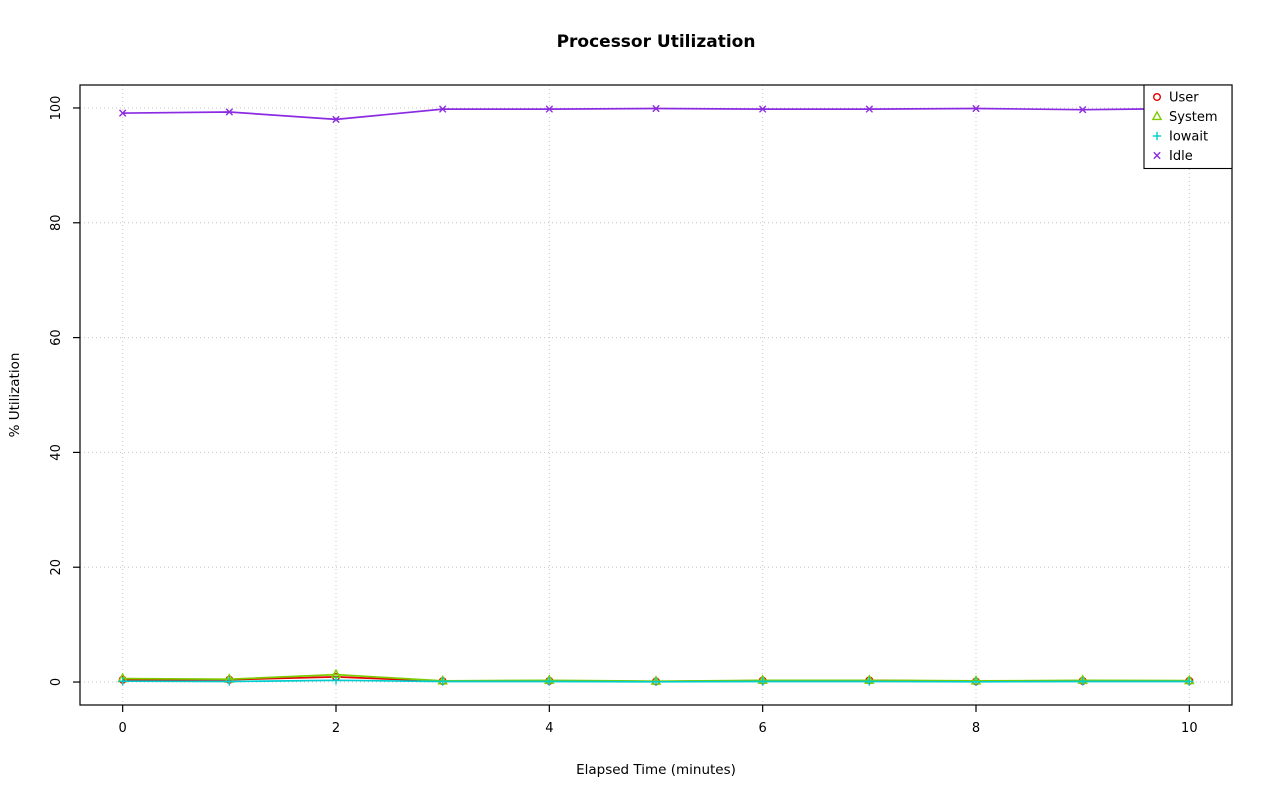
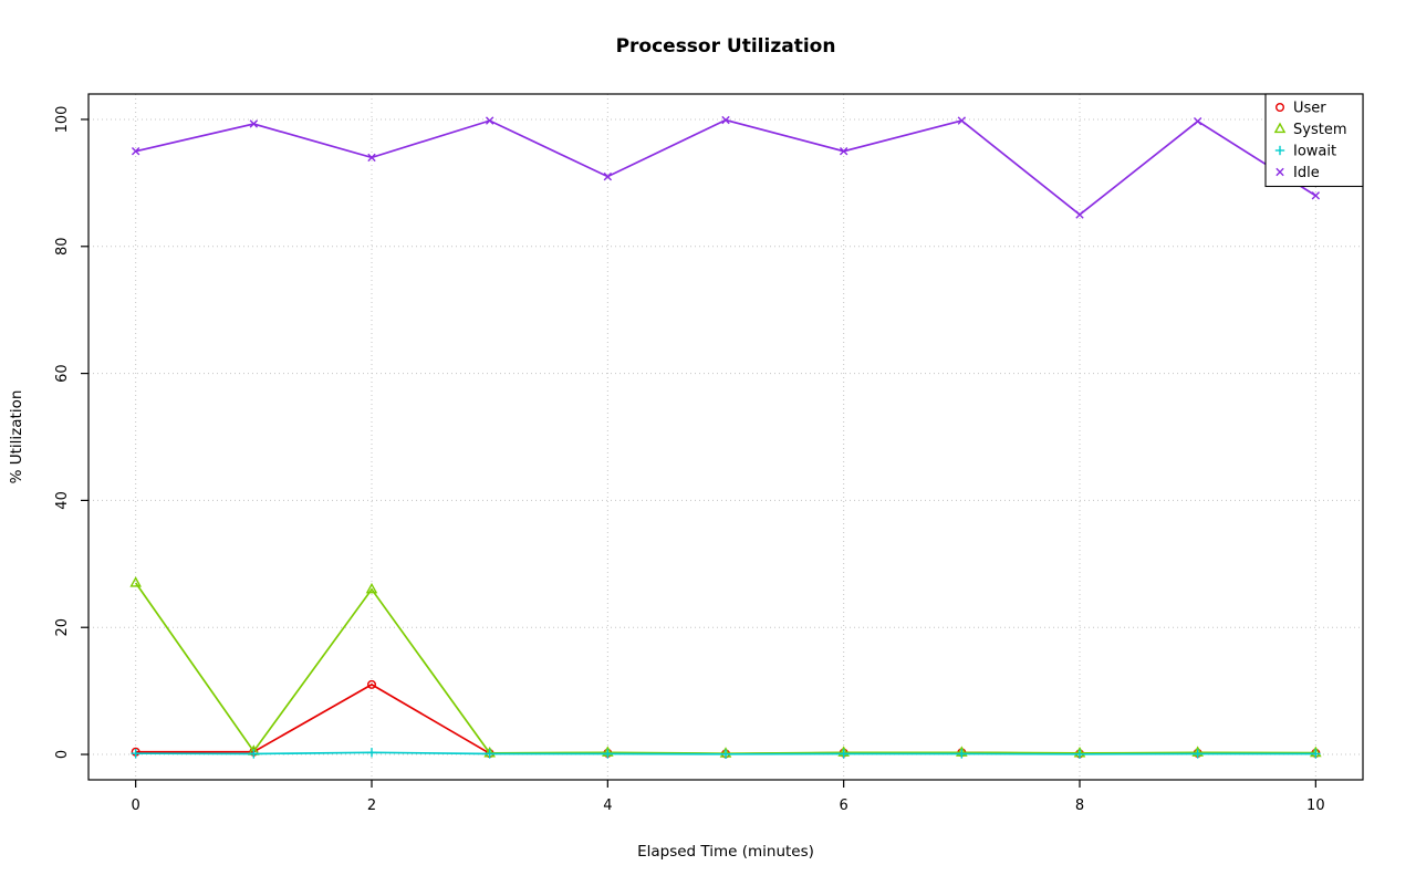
System/0: 1 -> 27
Idle/0: 99 -> 95
User/2: 1 -> 11
System/2: 1 -> 26
Idle/2: 98 -> 94
Idle/4: 100 -> 91
Idle/6: 100 -> 95
Idle/8: 100 -> 85
Idle/10: 100 -> 88
